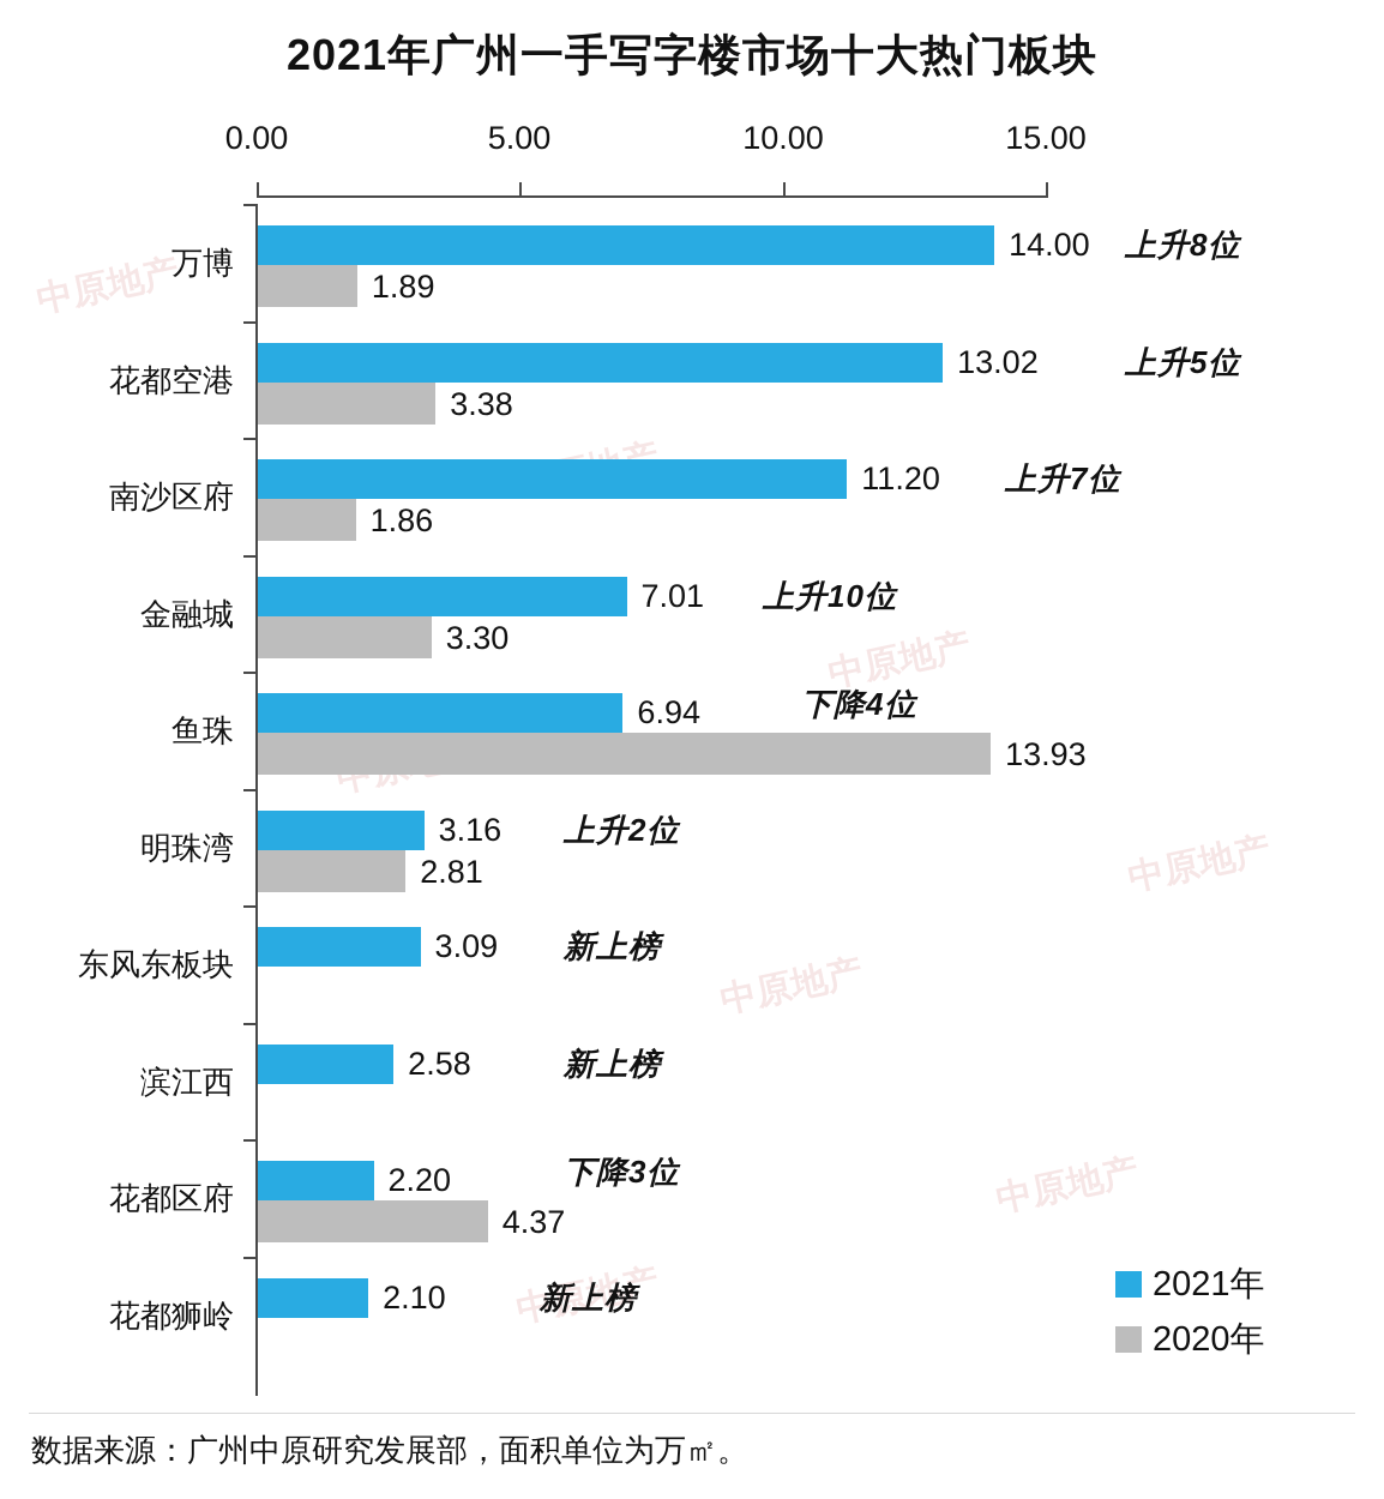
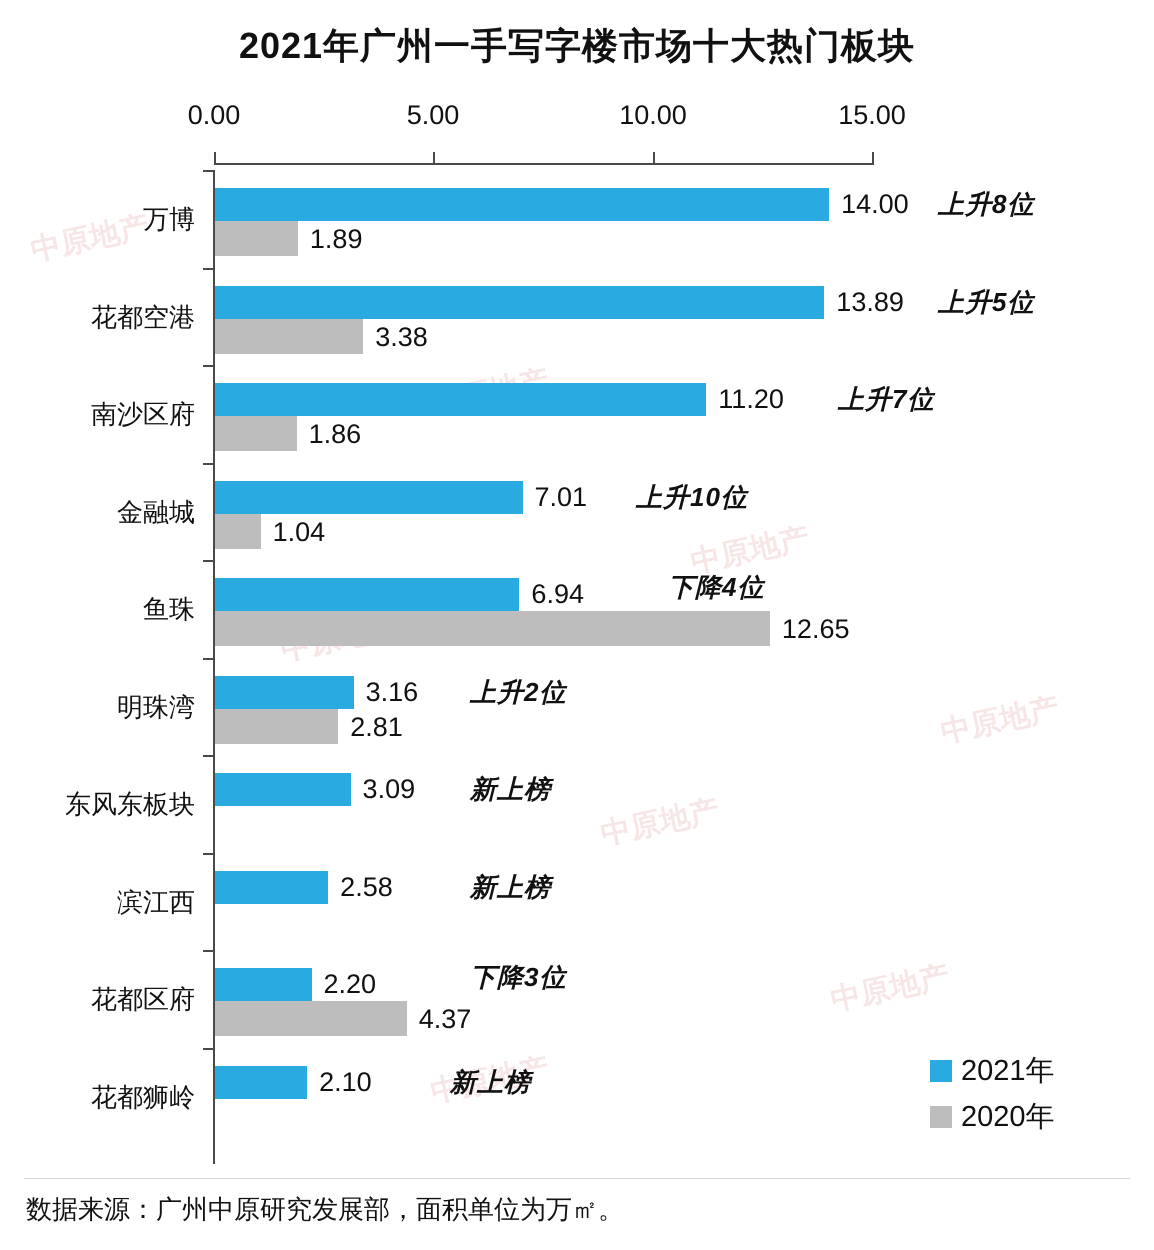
2021年/花都空港: 13.02 -> 13.89
2020年/金融城: 3.30 -> 1.04
2020年/鱼珠: 13.93 -> 12.65
